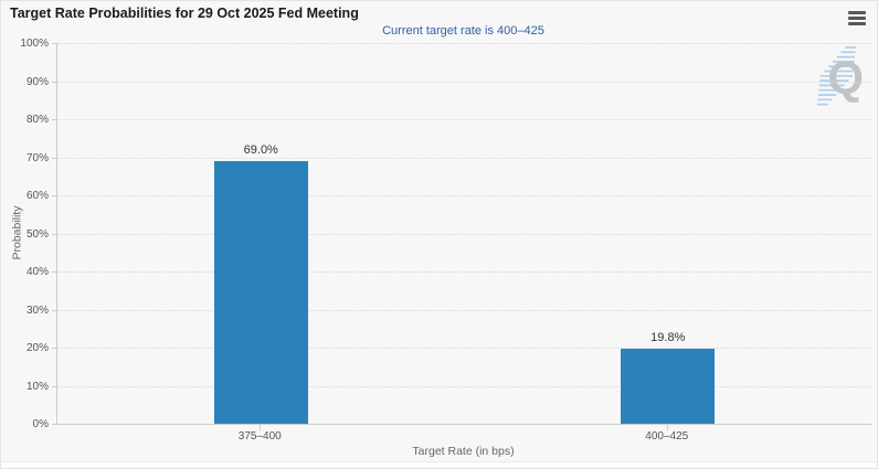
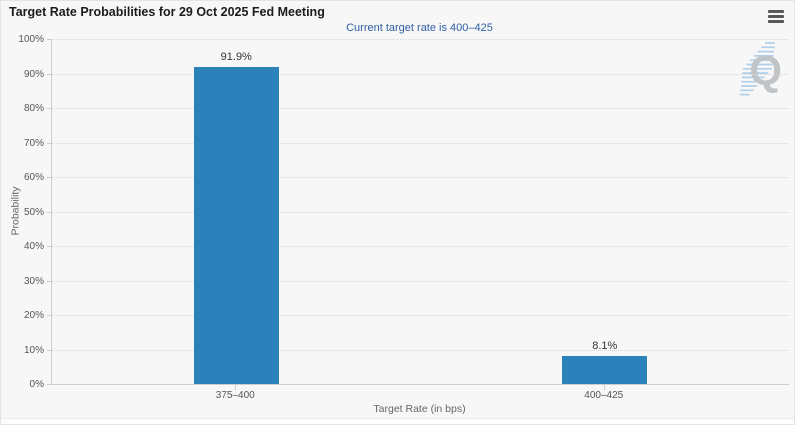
375–400: 69.0% -> 91.9%
400–425: 19.8% -> 8.1%
